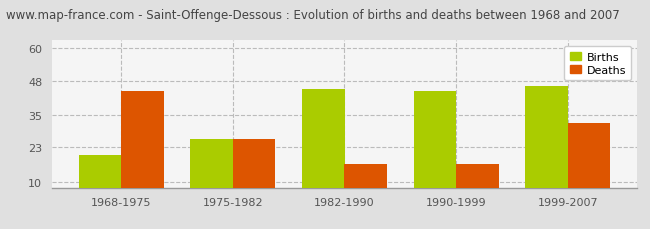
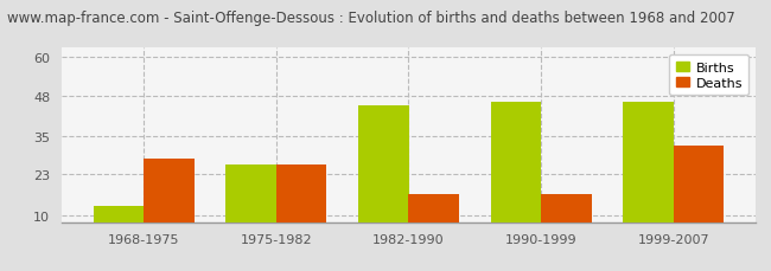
Births/1968-1975: 20 -> 13
Deaths/1968-1975: 44 -> 28
Births/1990-1999: 44 -> 46
